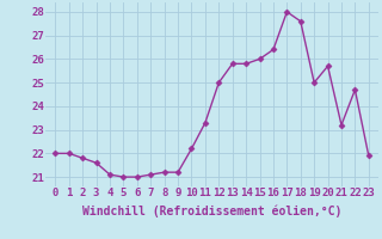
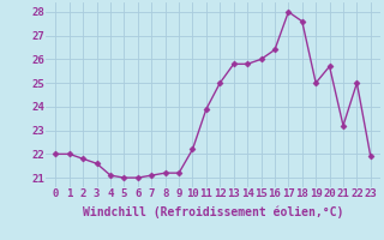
11: 23.3 -> 23.9
22: 24.7 -> 25.0
